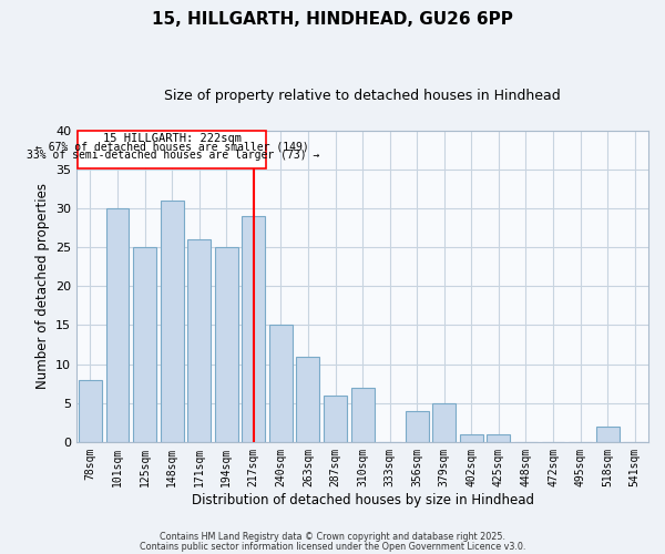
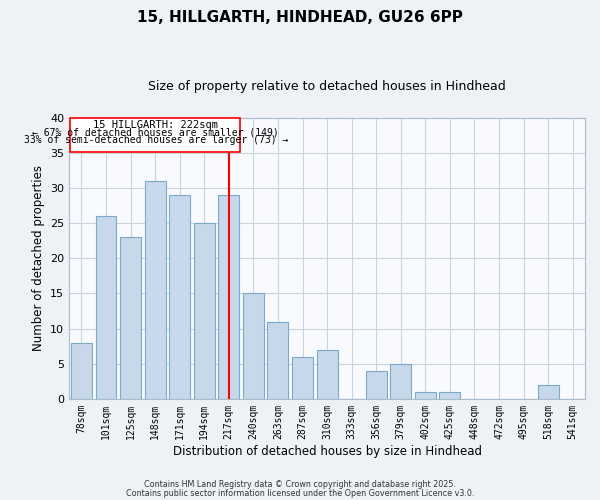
101sqm: 30 -> 26
125sqm: 25 -> 23
171sqm: 26 -> 29
